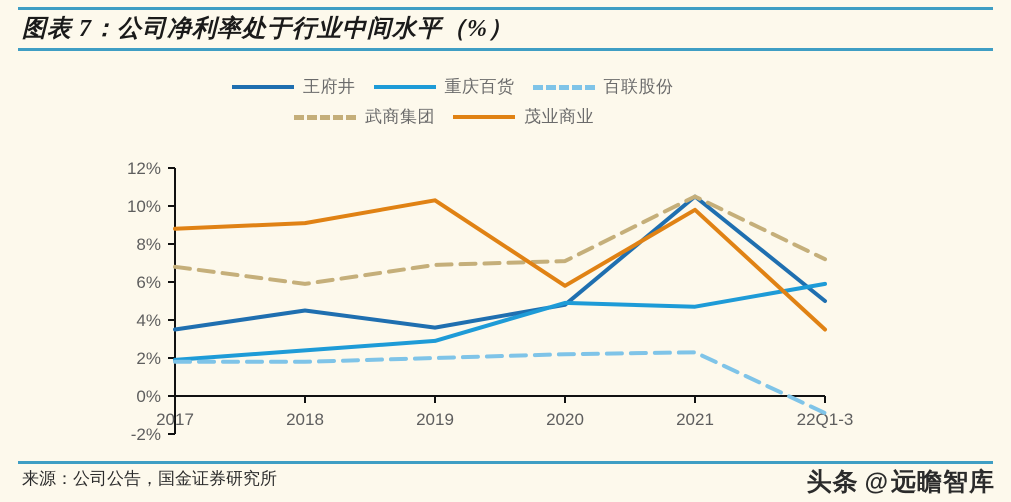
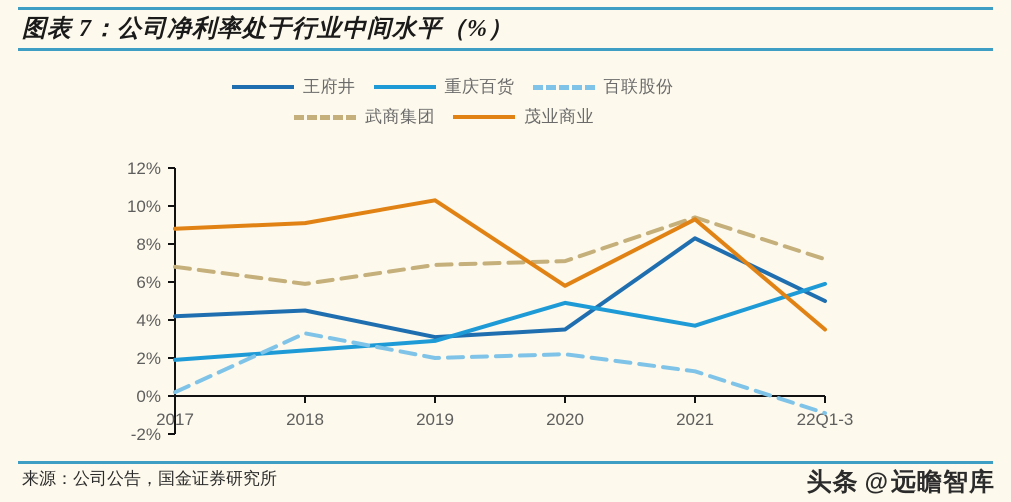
王府井/2017: 3.5% -> 4.2%
百联股份/2017: 1.8% -> 0.2%
百联股份/2018: 1.8% -> 3.3%
王府井/2019: 3.6% -> 3.1%
王府井/2020: 4.8% -> 3.5%
王府井/2021: 10.5% -> 8.3%
重庆百货/2021: 4.7% -> 3.7%
百联股份/2021: 2.3% -> 1.3%
武商集团/2021: 10.5% -> 9.4%
茂业商业/2021: 9.8% -> 9.3%
